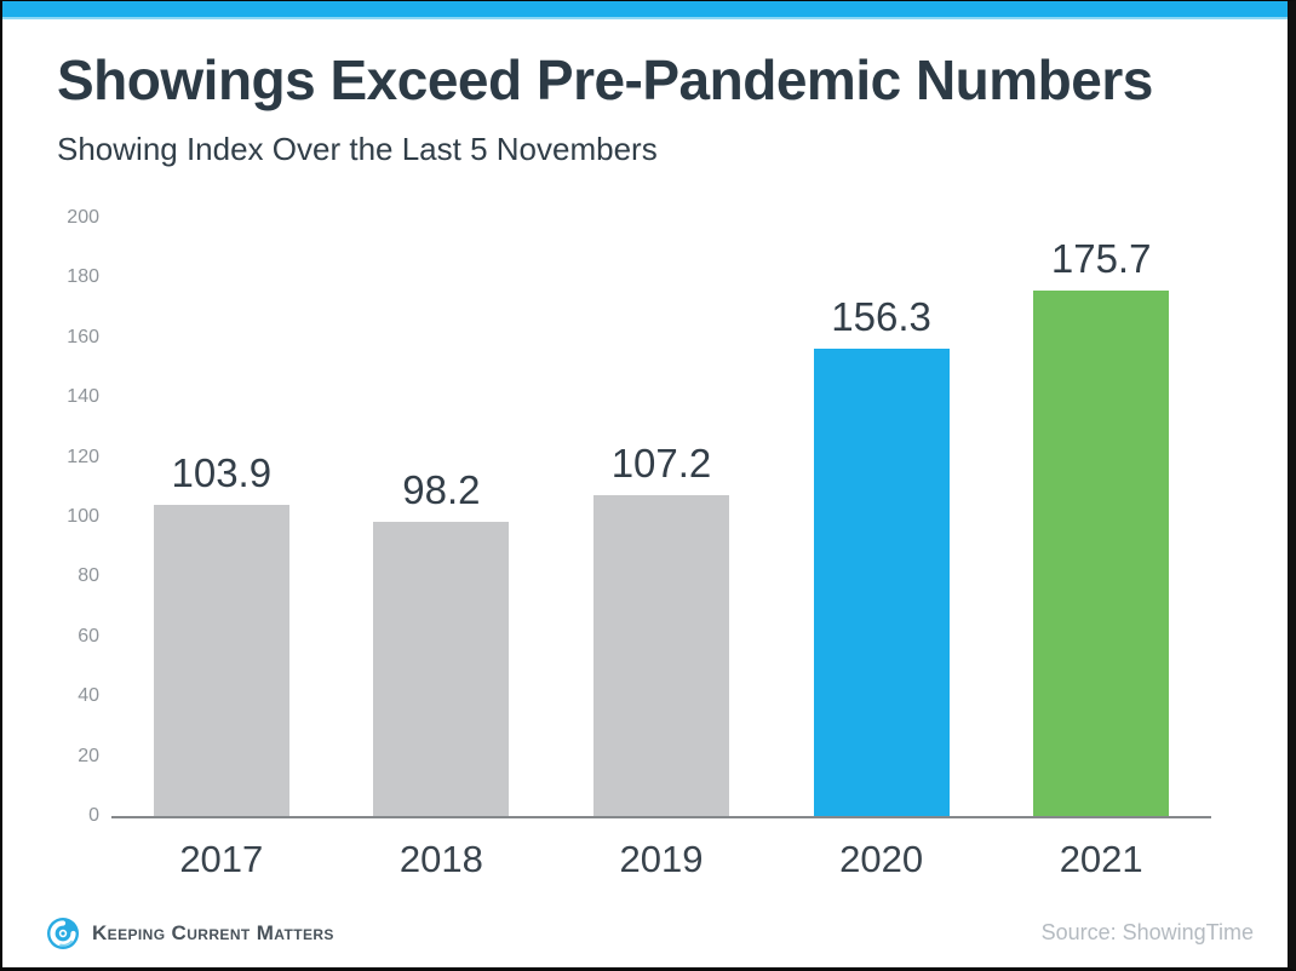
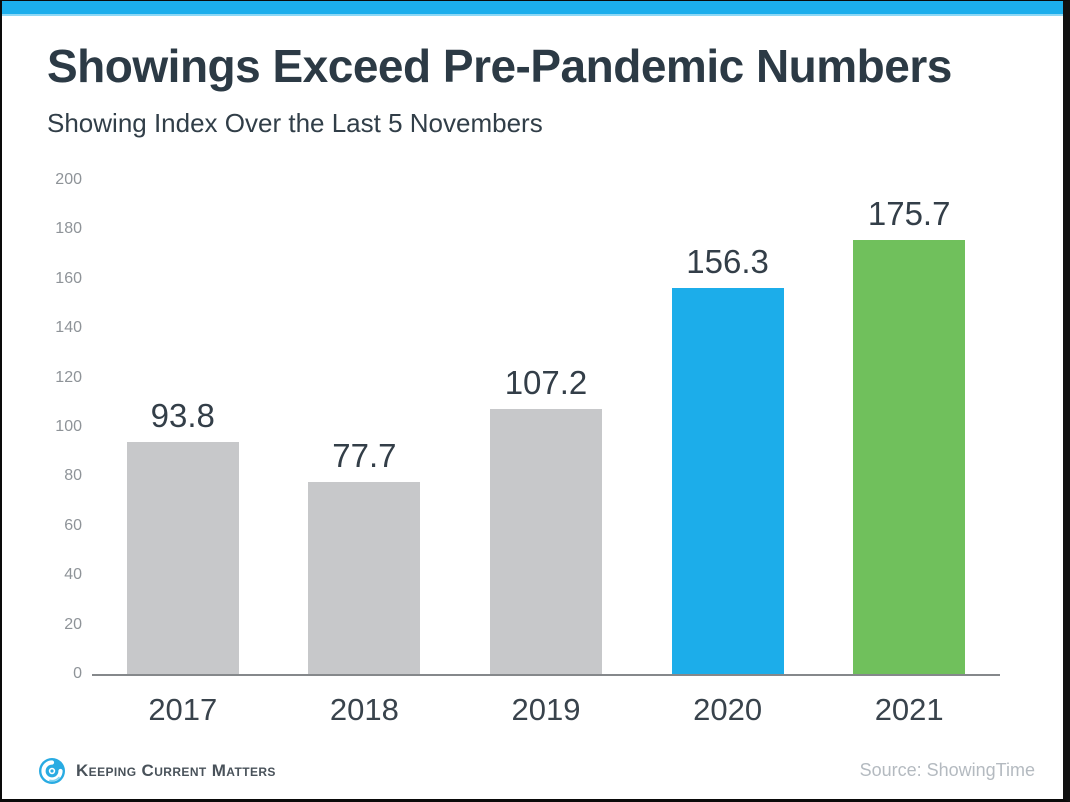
2017: 103.9 -> 93.8
2018: 98.2 -> 77.7
